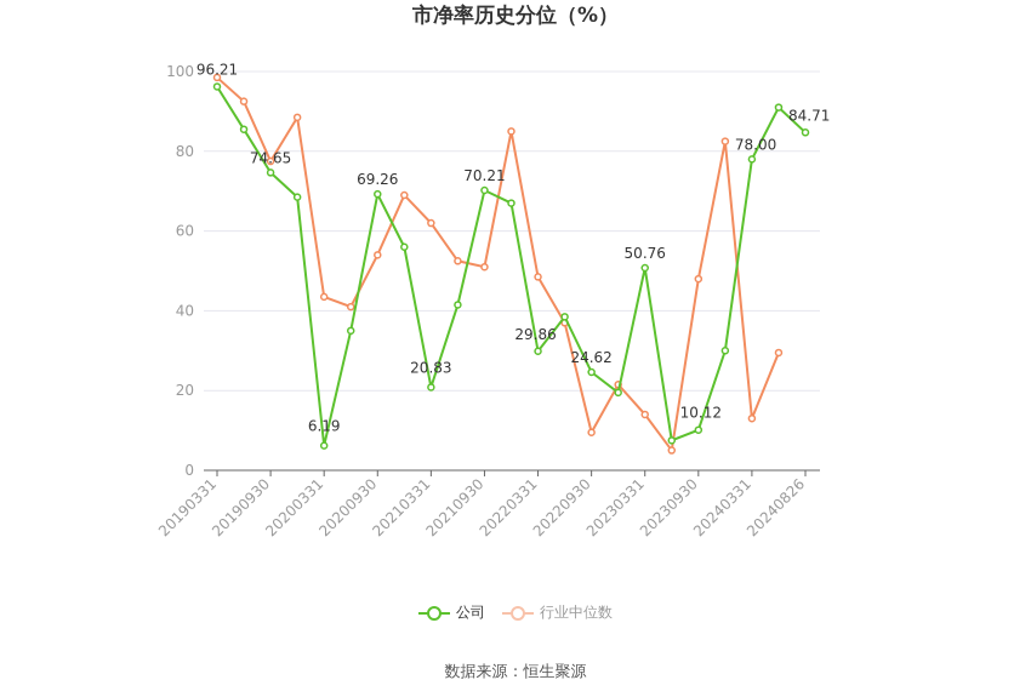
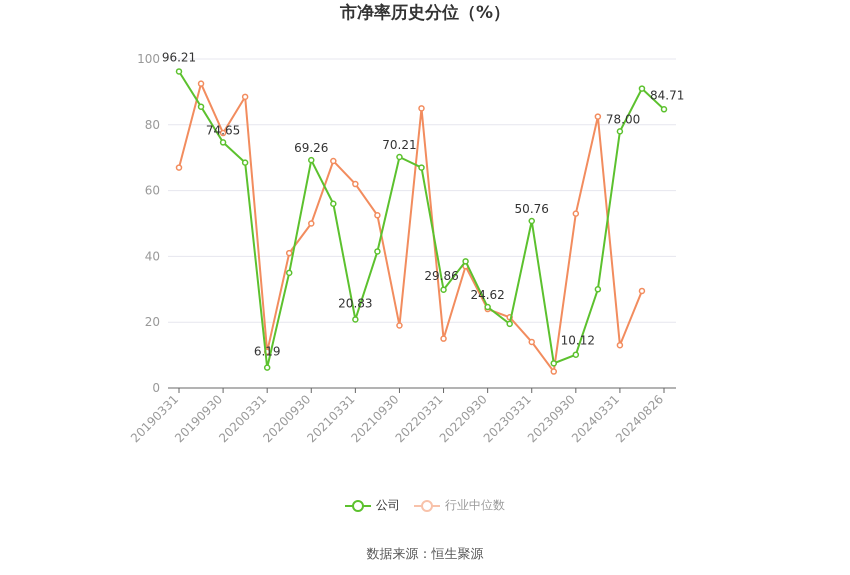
行业中位数/20190331: 98 -> 67
行业中位数/20200331: 44 -> 11
行业中位数/20200930: 54 -> 50
行业中位数/20210930: 51 -> 19
行业中位数/20220331: 48 -> 15
行业中位数/20220930: 10 -> 24
行业中位数/20230930: 48 -> 53
